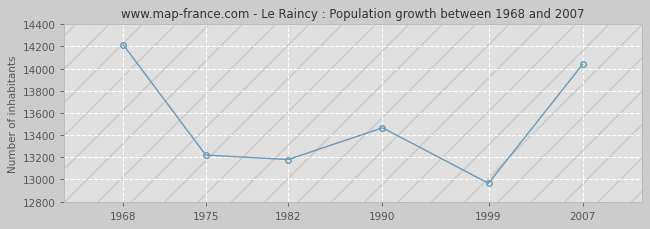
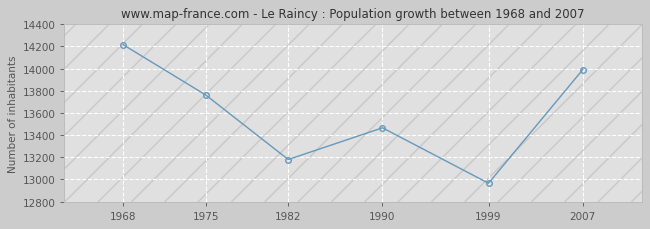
1975: 13220 -> 13760
2007: 14040 -> 13990
